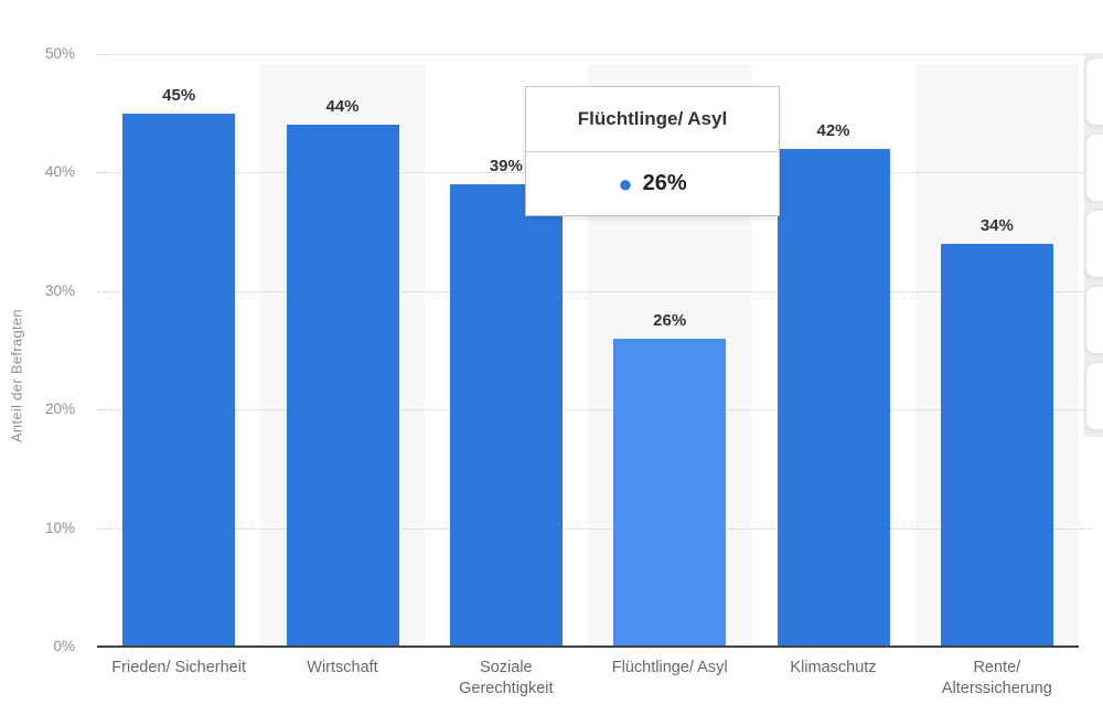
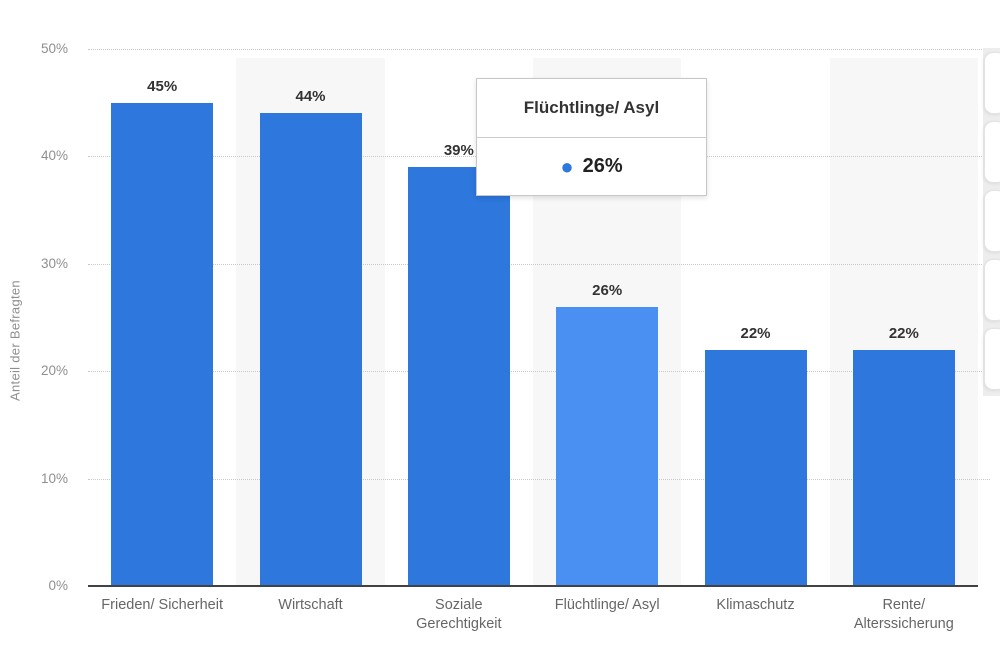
Klimaschutz: 42% -> 22%
Rente/ Alterssicherung: 34% -> 22%
